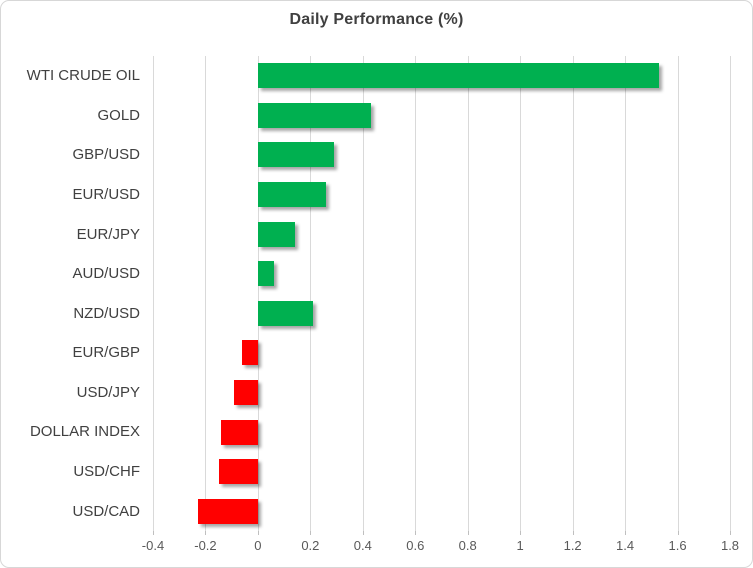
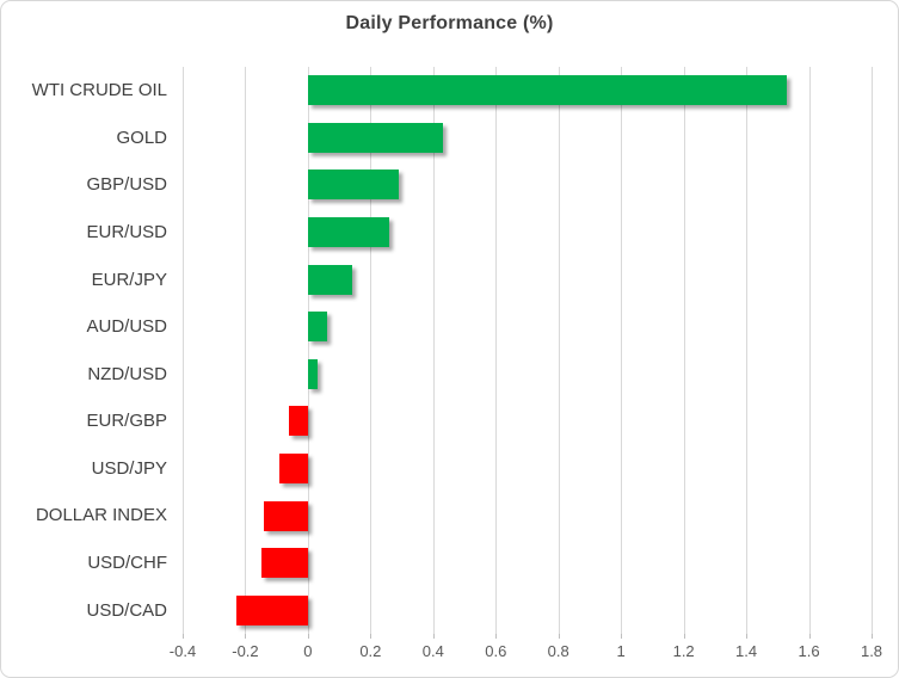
NZD/USD: 0.21 -> 0.03
